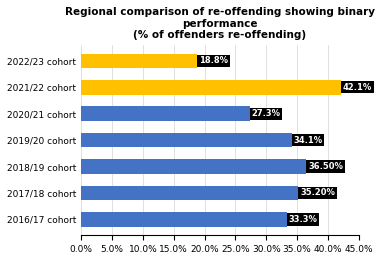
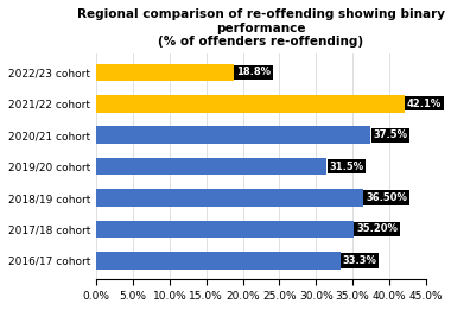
2020/21 cohort: 27.3% -> 37.5%
2019/20 cohort: 34.1% -> 31.5%
